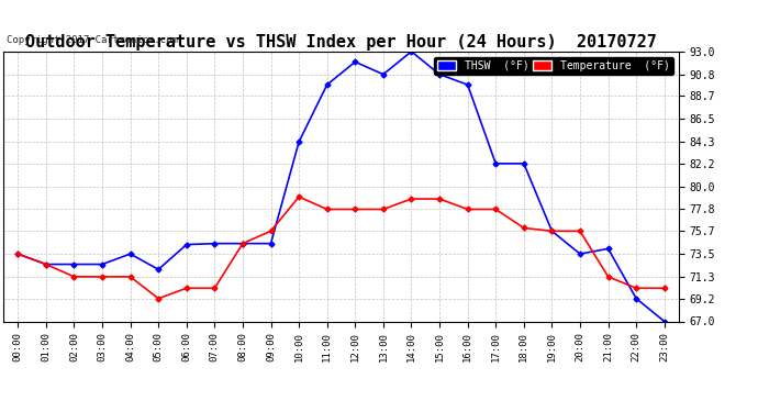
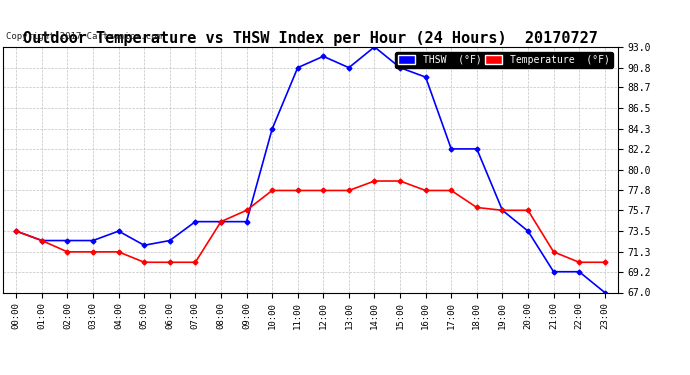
Temperature (°F)/05:00: 69.2 -> 70.2
THSW (°F)/06:00: 74.4 -> 72.5
Temperature (°F)/10:00: 79.0 -> 77.8
THSW (°F)/11:00: 89.8 -> 90.8
THSW (°F)/21:00: 74.0 -> 69.2
